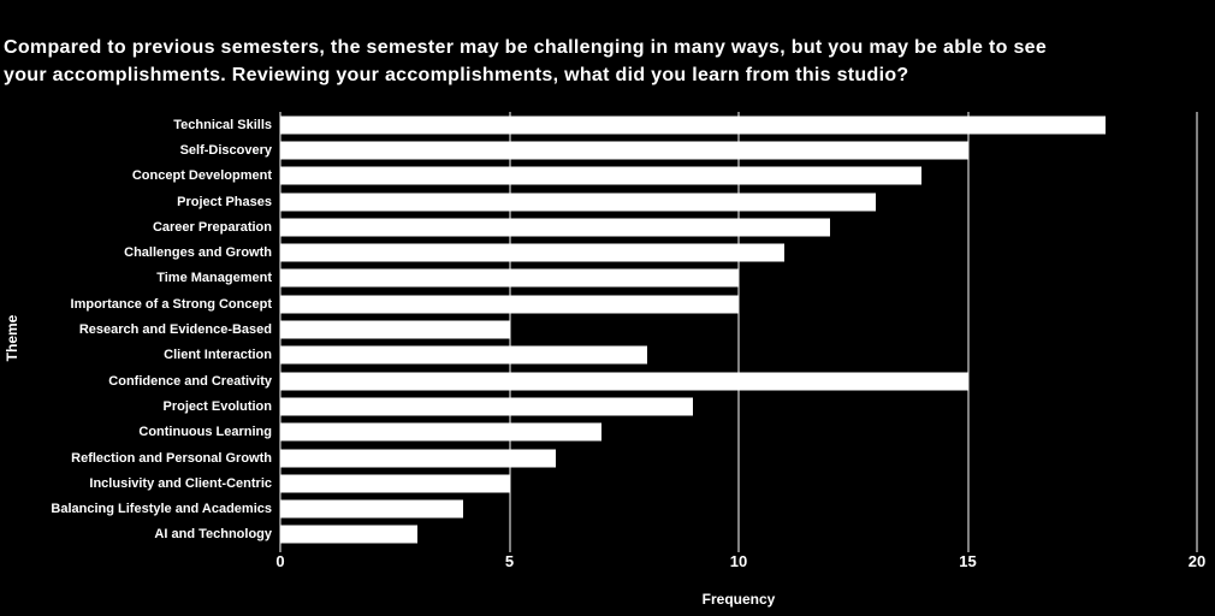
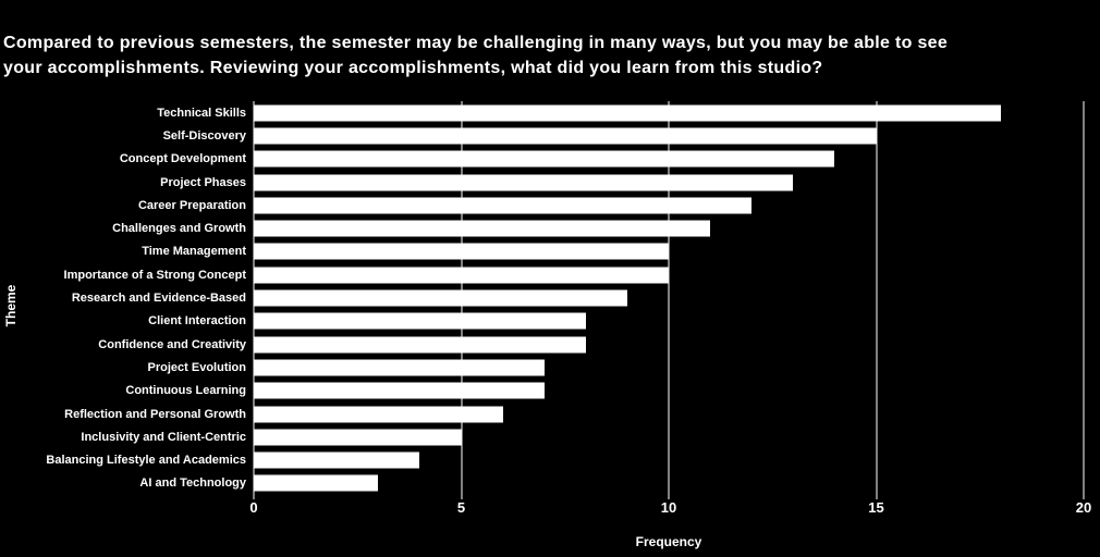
Research and Evidence-Based: 5 -> 9
Confidence and Creativity: 15 -> 8
Project Evolution: 9 -> 7
